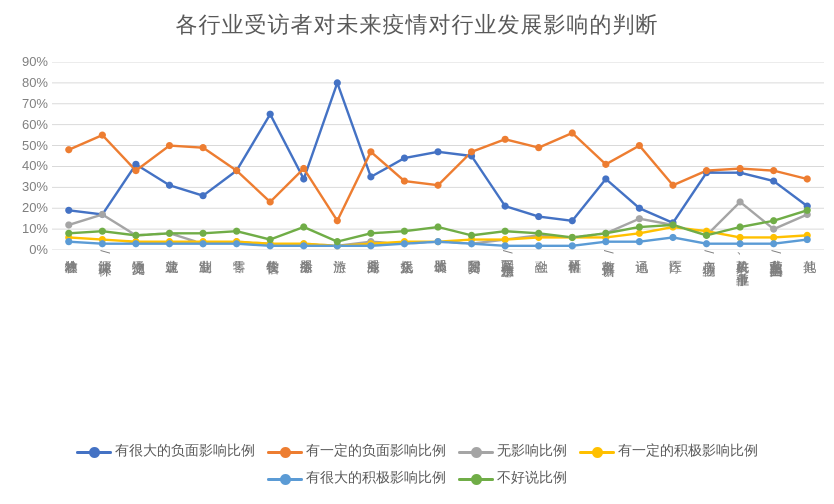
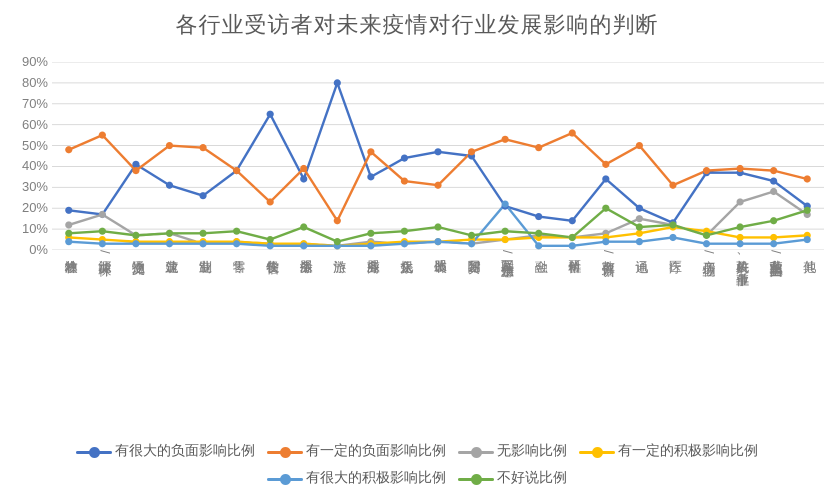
有很大的积极影响比例/互联网/信息技术: 2% -> 22%
不好说比例/教育/培训: 8% -> 20%
无影响比例/私营业主/自由职业: 10% -> 28%
